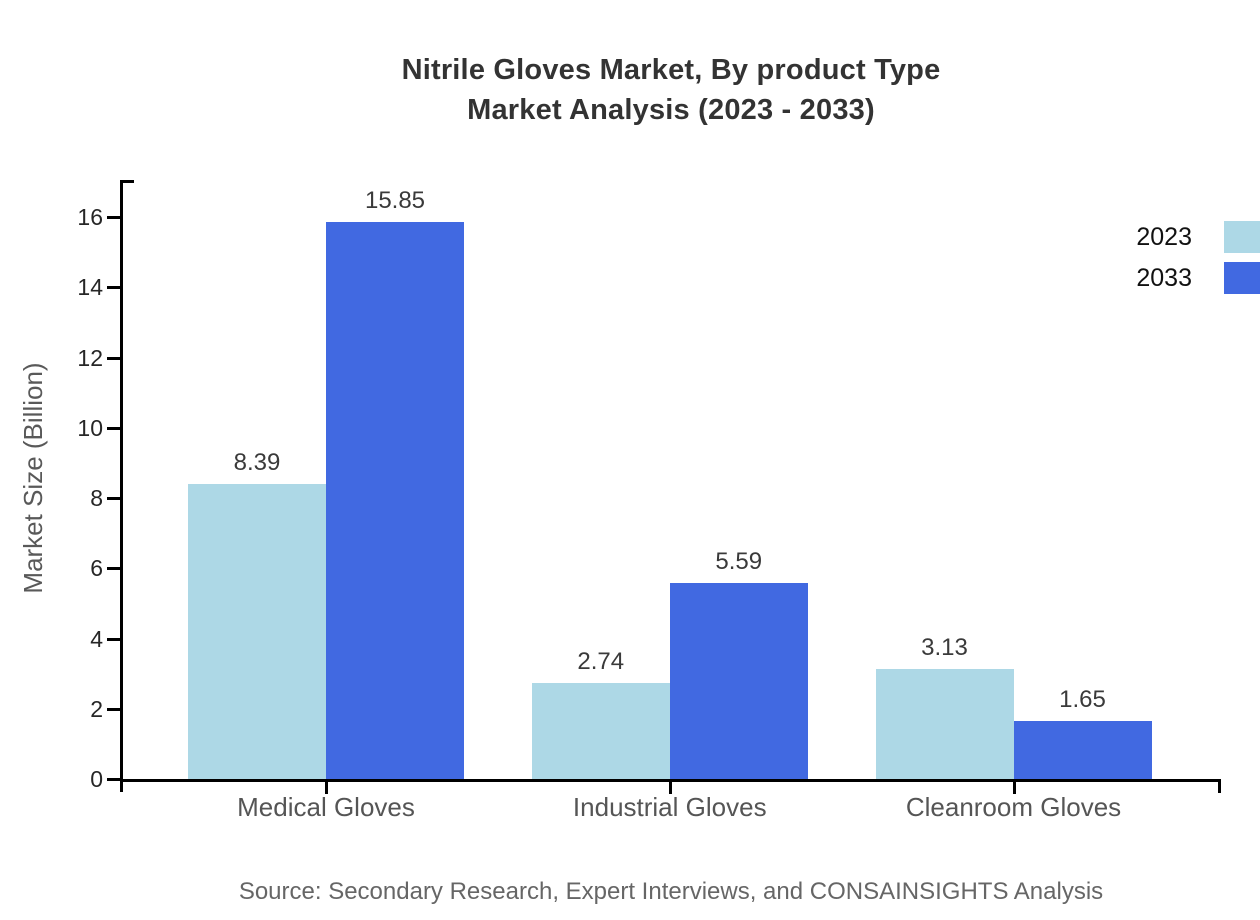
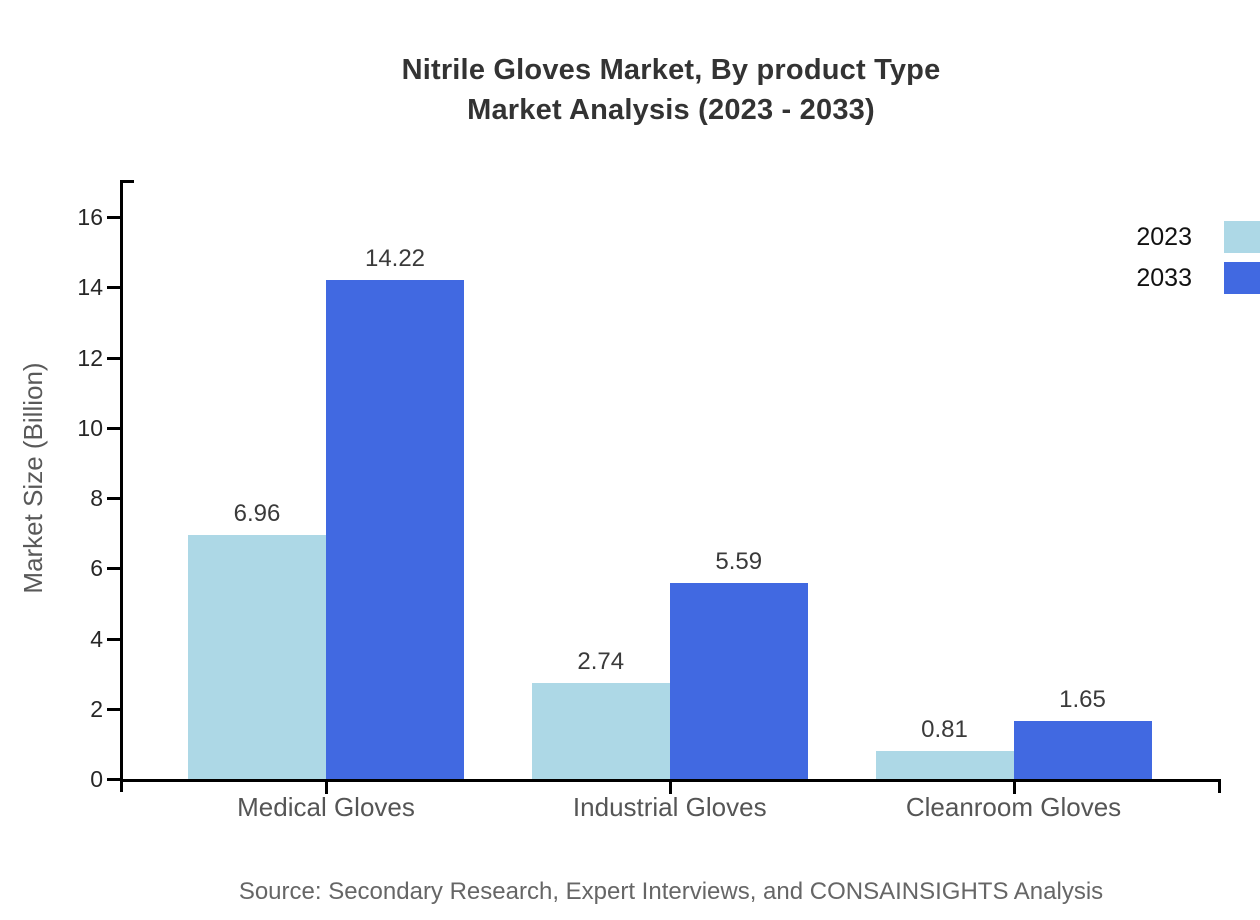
2023/Medical Gloves: 8.39 -> 6.96
2033/Medical Gloves: 15.85 -> 14.22
2023/Cleanroom Gloves: 3.13 -> 0.81
